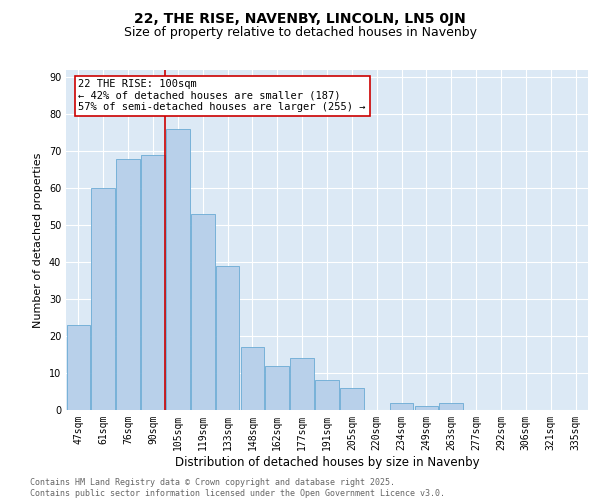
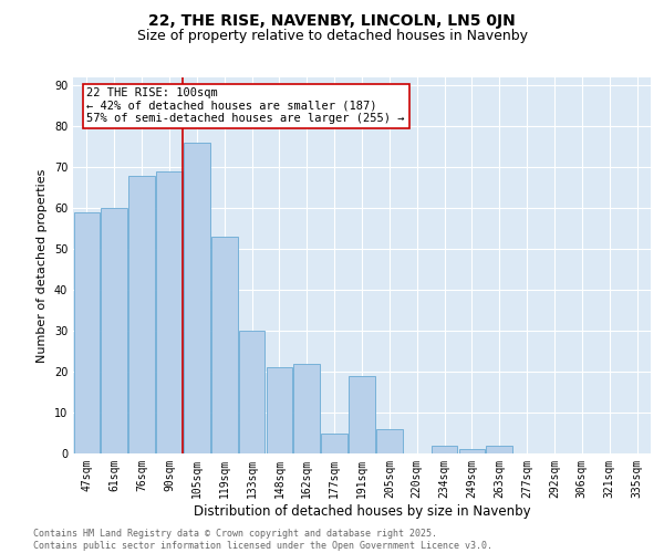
47sqm: 23 -> 59
133sqm: 39 -> 30
148sqm: 17 -> 21
162sqm: 12 -> 22
177sqm: 14 -> 5
191sqm: 8 -> 19
